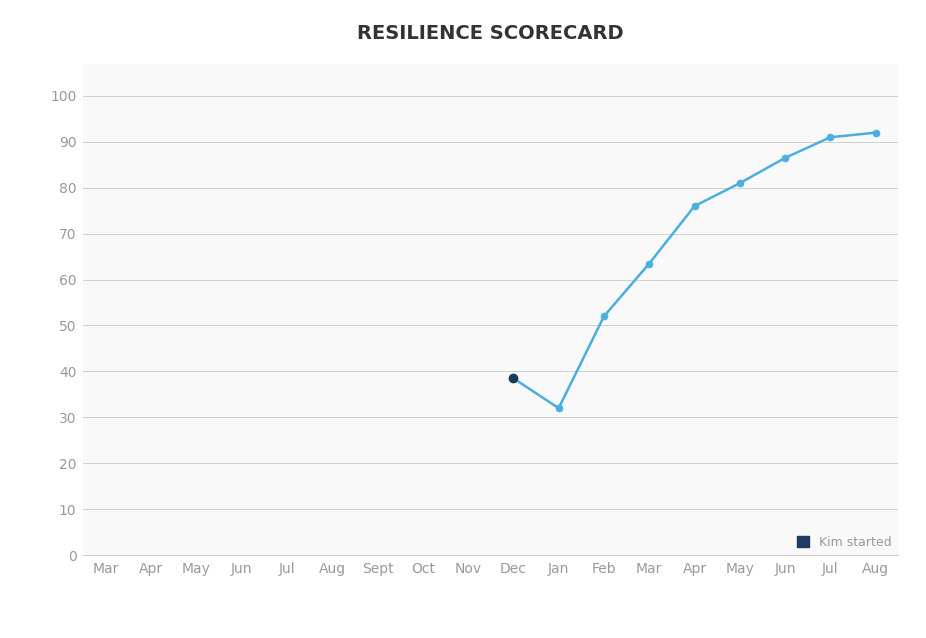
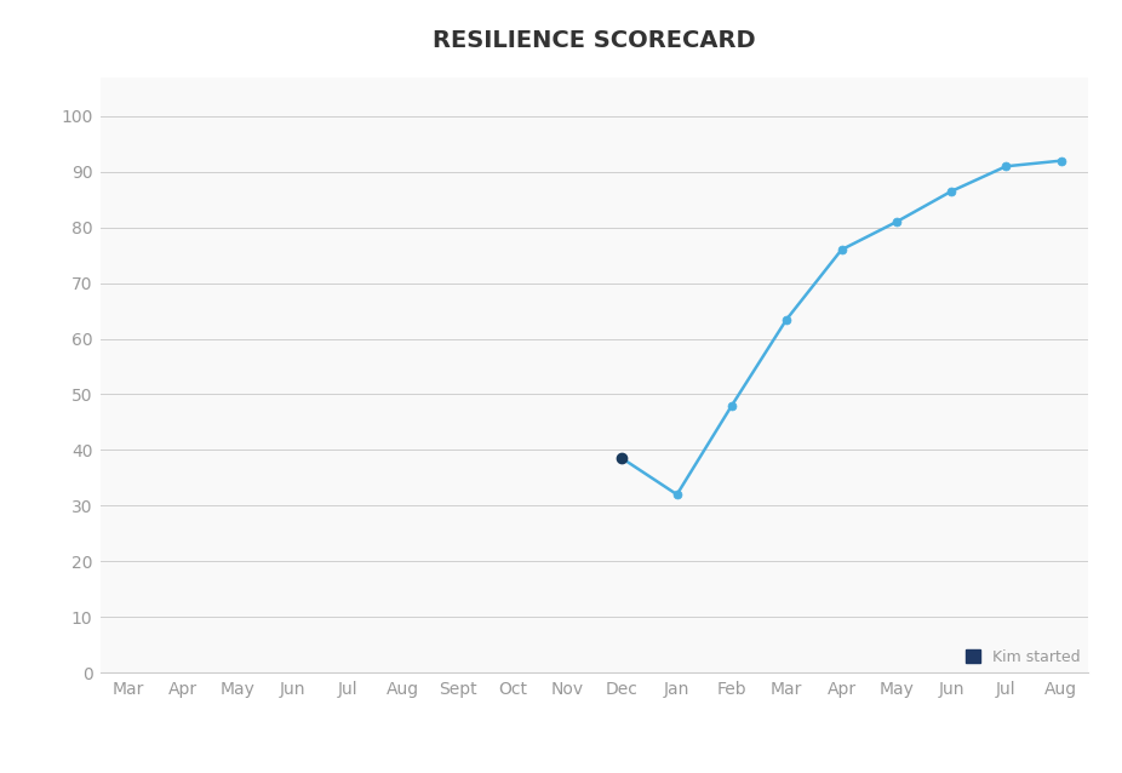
Feb: 52.0 -> 48.0
